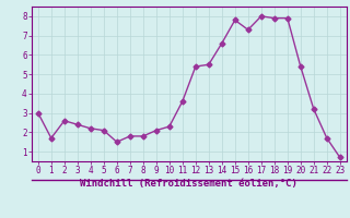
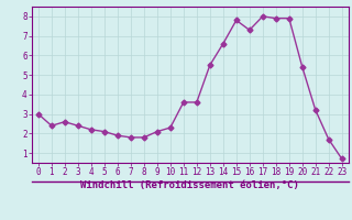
1: 1.7 -> 2.4
6: 1.5 -> 1.9
12: 5.4 -> 3.6
